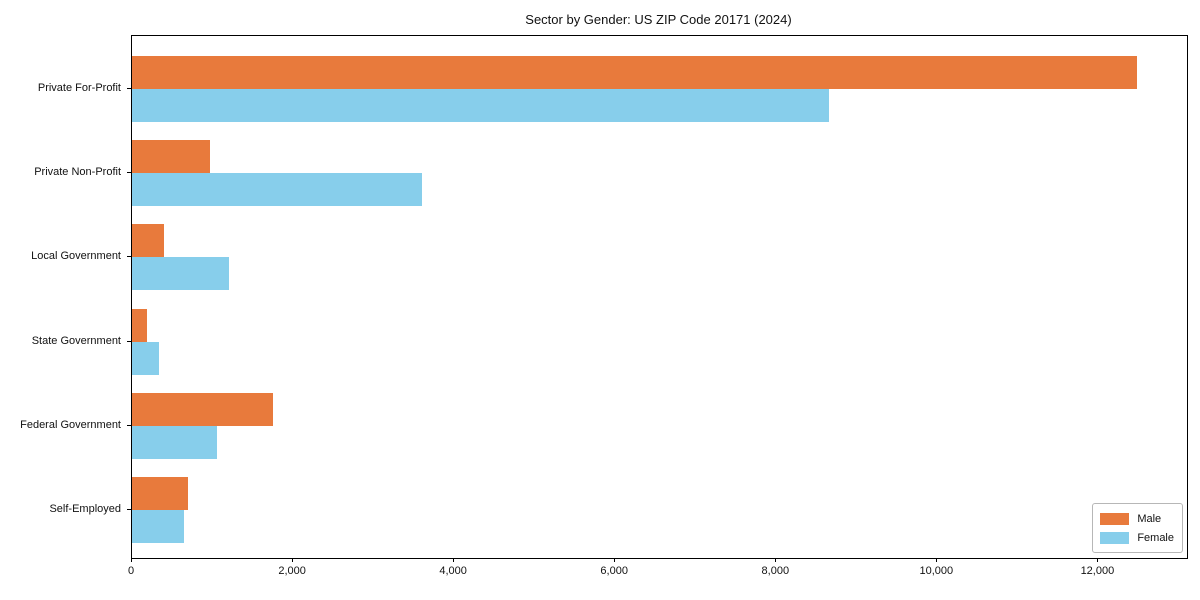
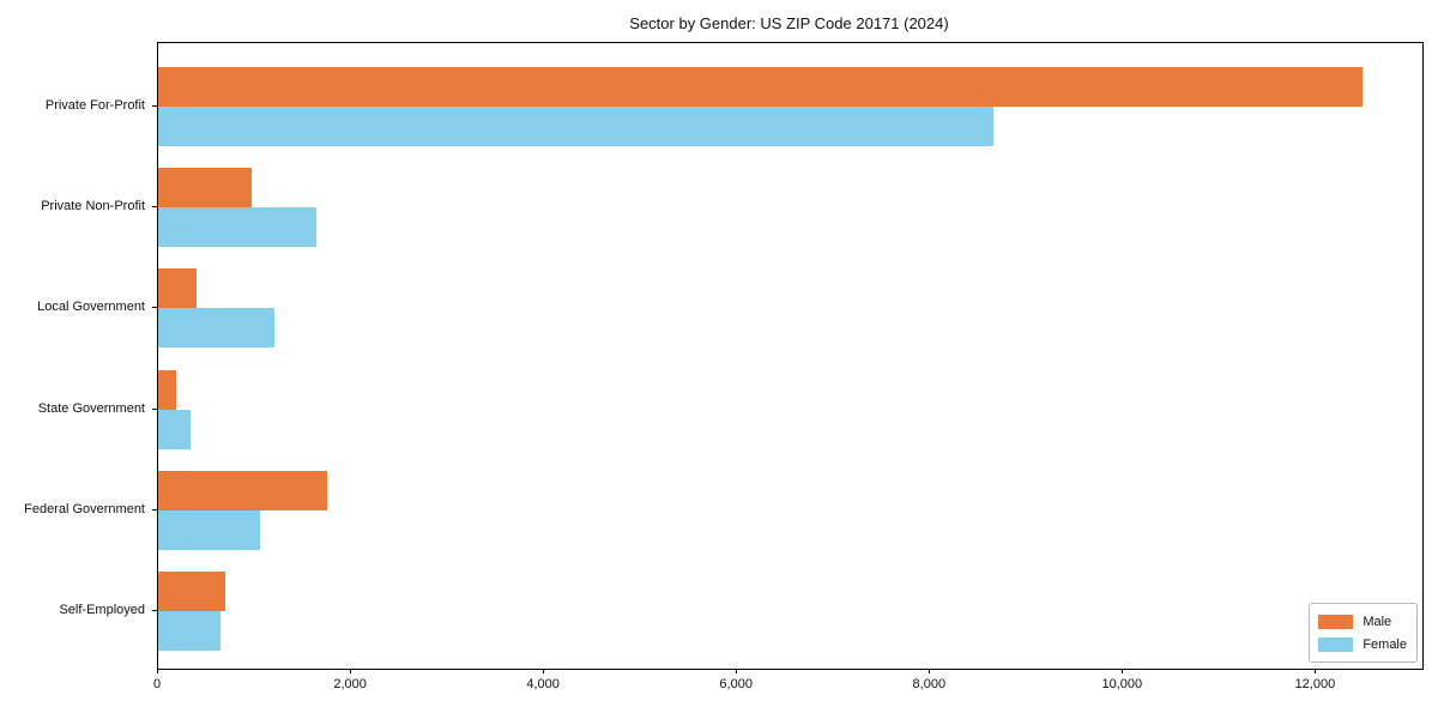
Female/Private Non-Profit: 3600 -> 1600
